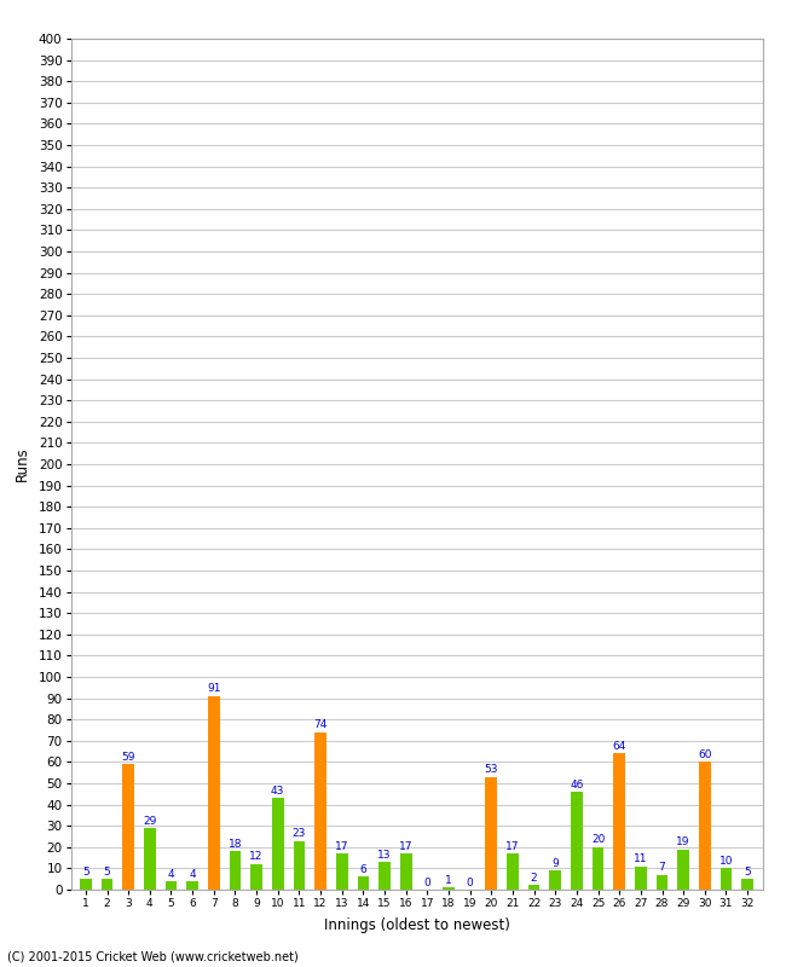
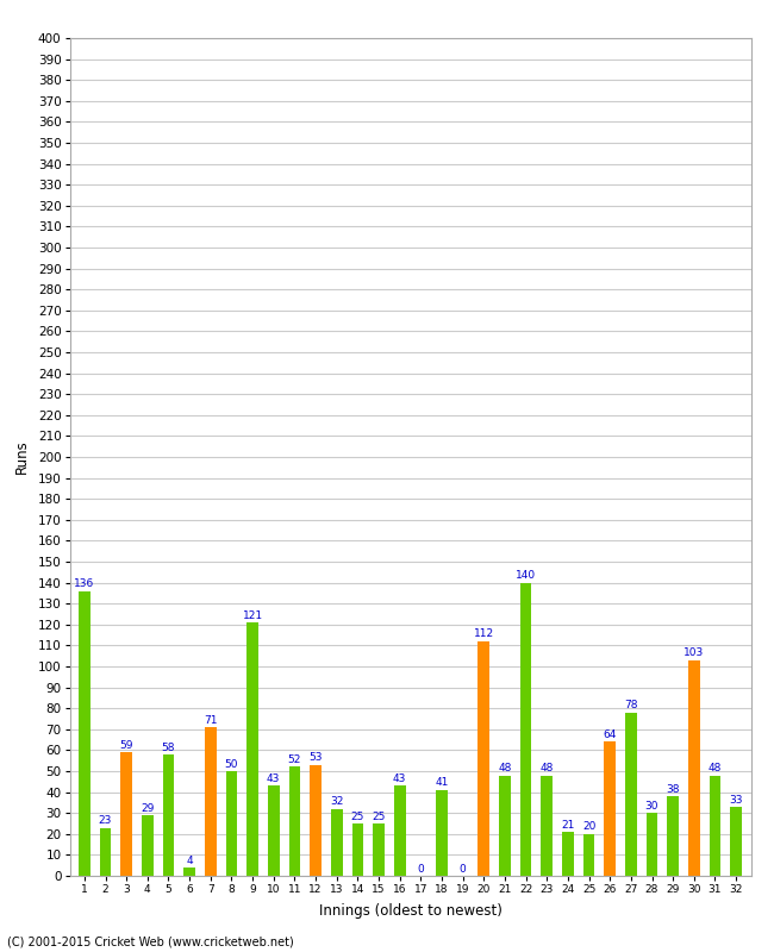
1: 5 -> 136
2: 5 -> 23
5: 4 -> 58
7: 91 -> 71
8: 18 -> 50
9: 12 -> 121
11: 23 -> 52
12: 74 -> 53
13: 17 -> 32
14: 6 -> 25
15: 13 -> 25
16: 17 -> 43
18: 1 -> 41
20: 53 -> 112
21: 17 -> 48
22: 2 -> 140
23: 9 -> 48
24: 46 -> 21
27: 11 -> 78
28: 7 -> 30
29: 19 -> 38
30: 60 -> 103
31: 10 -> 48
32: 5 -> 33
